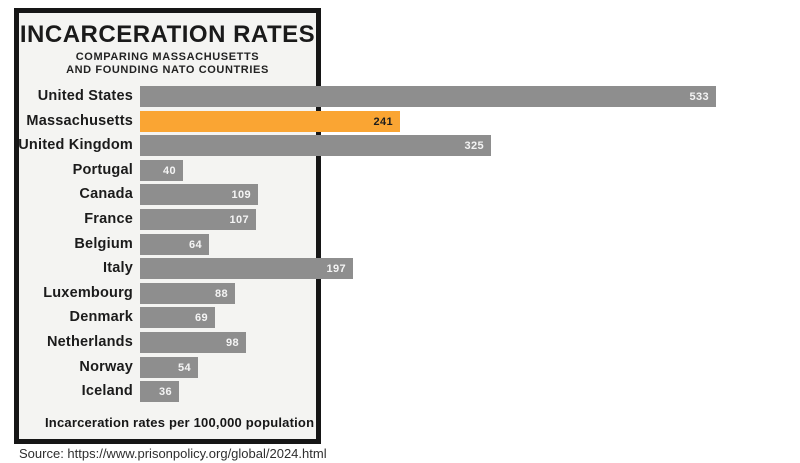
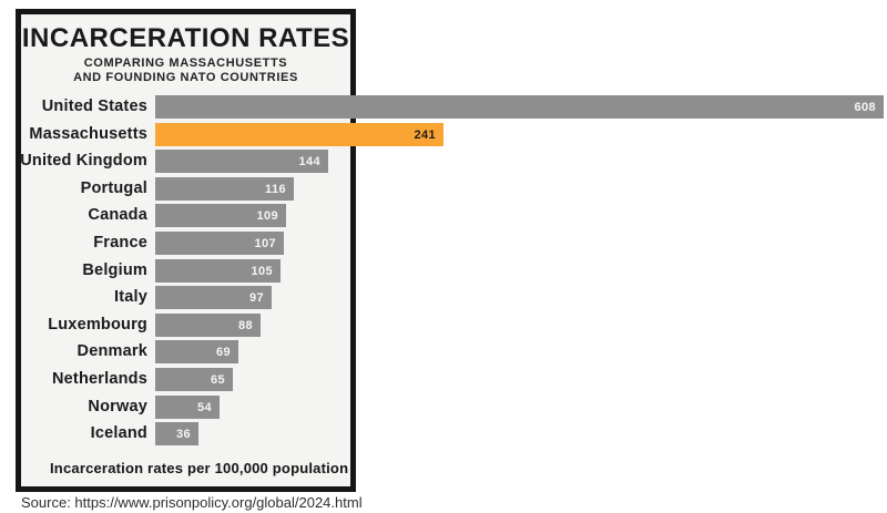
United States: 533 -> 608
United Kingdom: 325 -> 144
Portugal: 40 -> 116
Belgium: 64 -> 105
Italy: 197 -> 97
Netherlands: 98 -> 65
